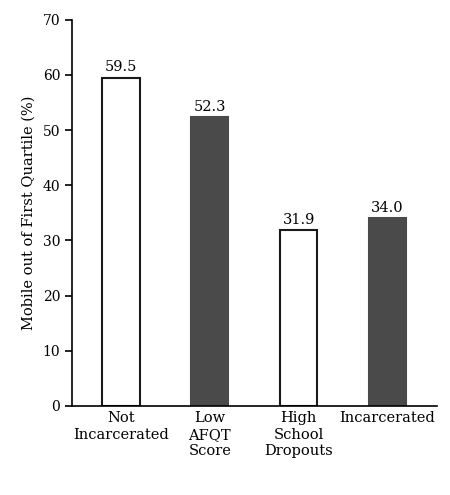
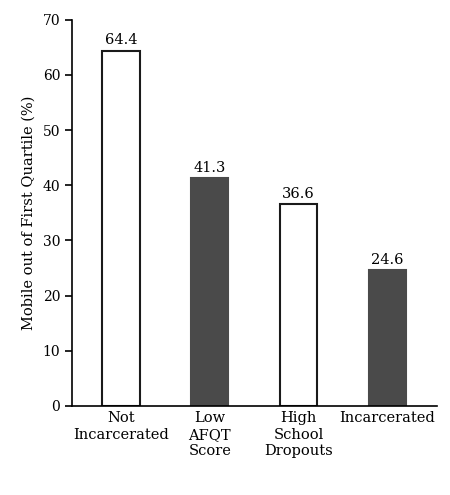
Not Incarcerated: 59.5 -> 64.4
Low AFQT Score: 52.3 -> 41.3
High School Dropouts: 31.9 -> 36.6
Incarcerated: 34.0 -> 24.6
